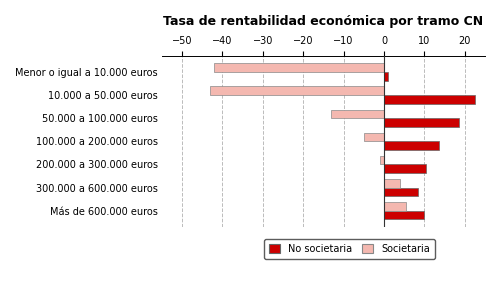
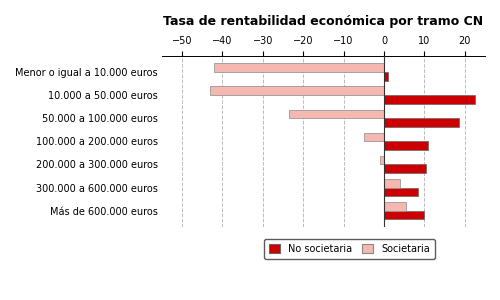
Societaria/50.000 a 100.000 euros: -13.0 -> -23.5
No societaria/100.000 a 200.000 euros: 13.5 -> 11.0
